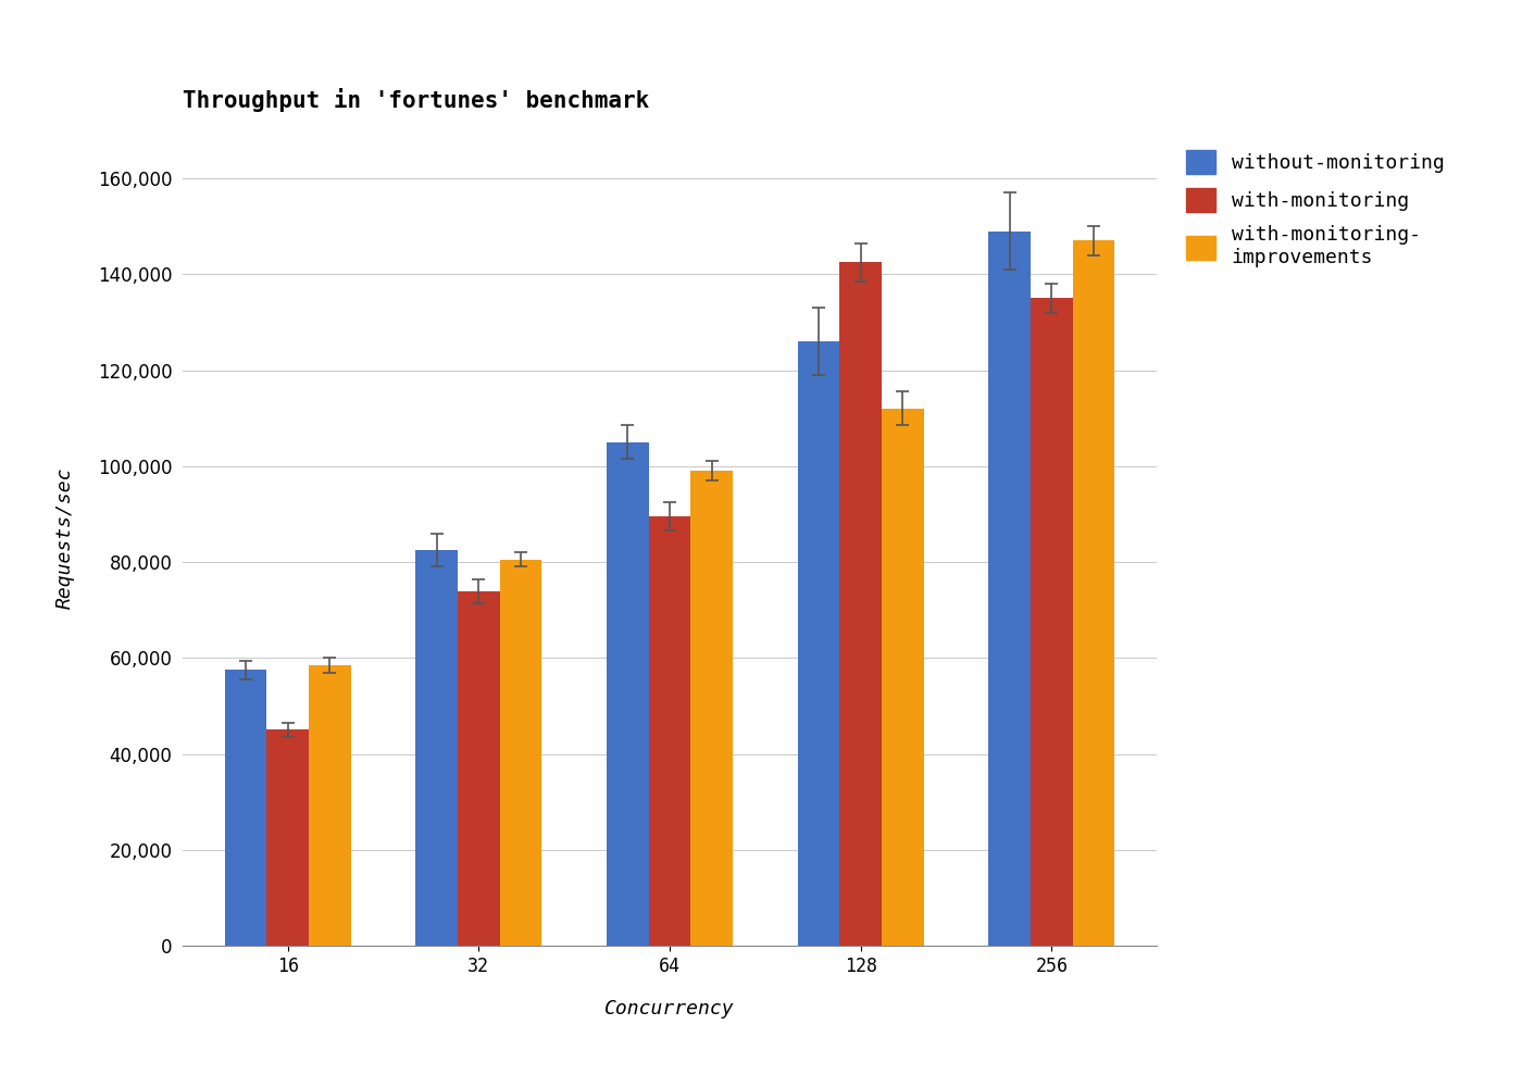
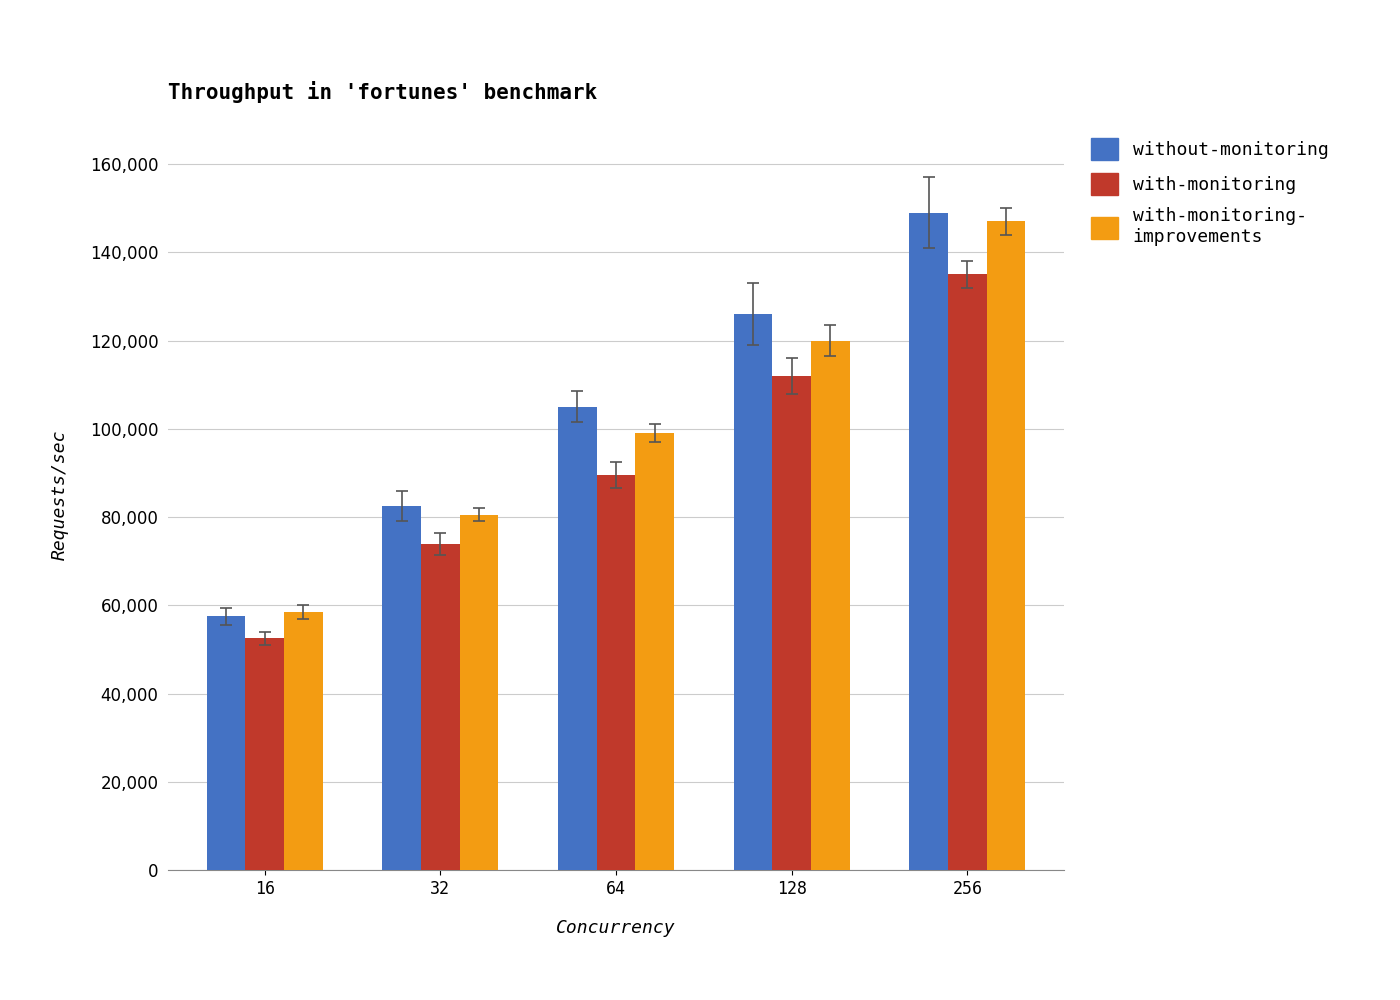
with-monitoring/16: 45,000 -> 52,500
with-monitoring/128: 142,500 -> 112,000
with-monitoring- improvements/128: 112,000 -> 120,000
